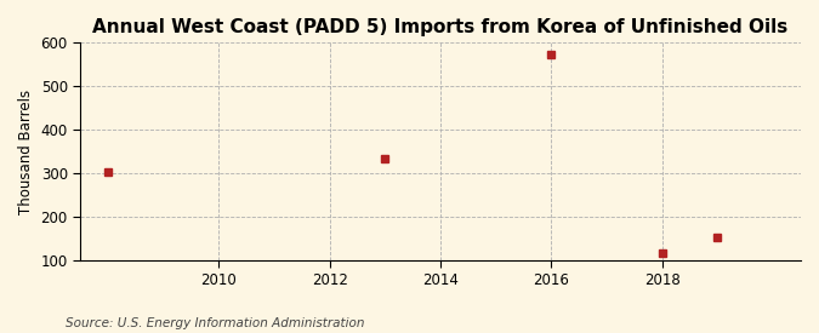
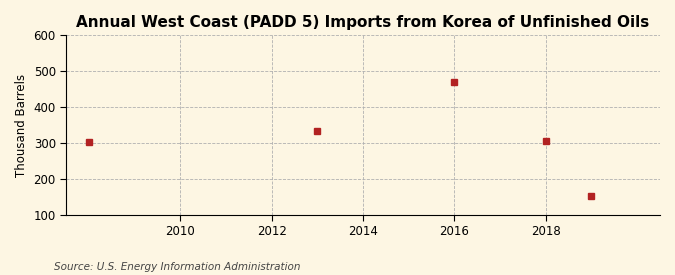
2016: 572 -> 470
2018: 116 -> 305
